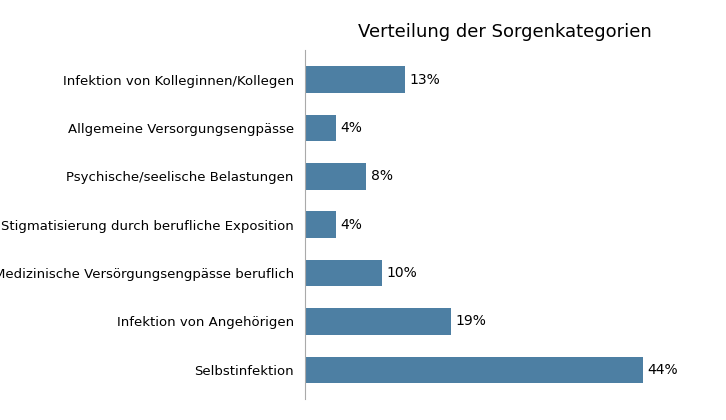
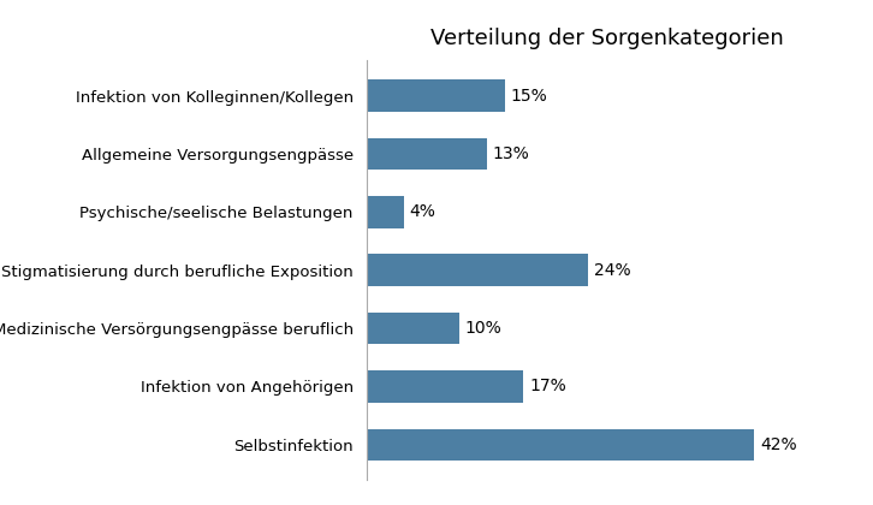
Infektion von Kolleginnen/Kollegen: 13% -> 15%
Allgemeine Versorgungsengpässe: 4% -> 13%
Psychische/seelische Belastungen: 8% -> 4%
Stigmatisierung durch berufliche Exposition: 4% -> 24%
Infektion von Angehörigen: 19% -> 17%
Selbstinfektion: 44% -> 42%
